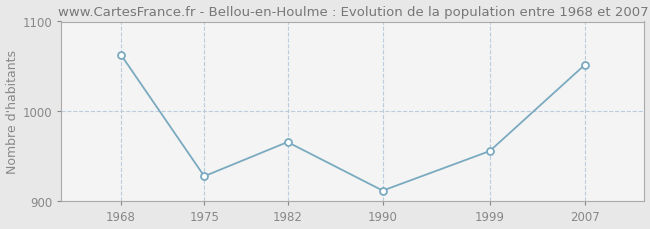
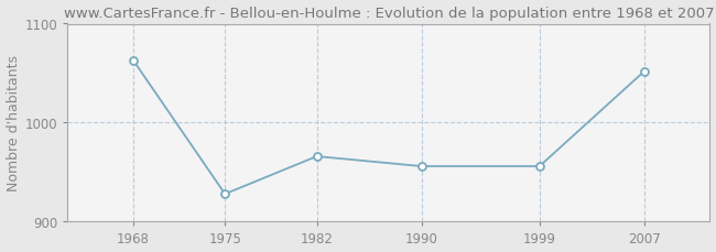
1990: 912 -> 956
